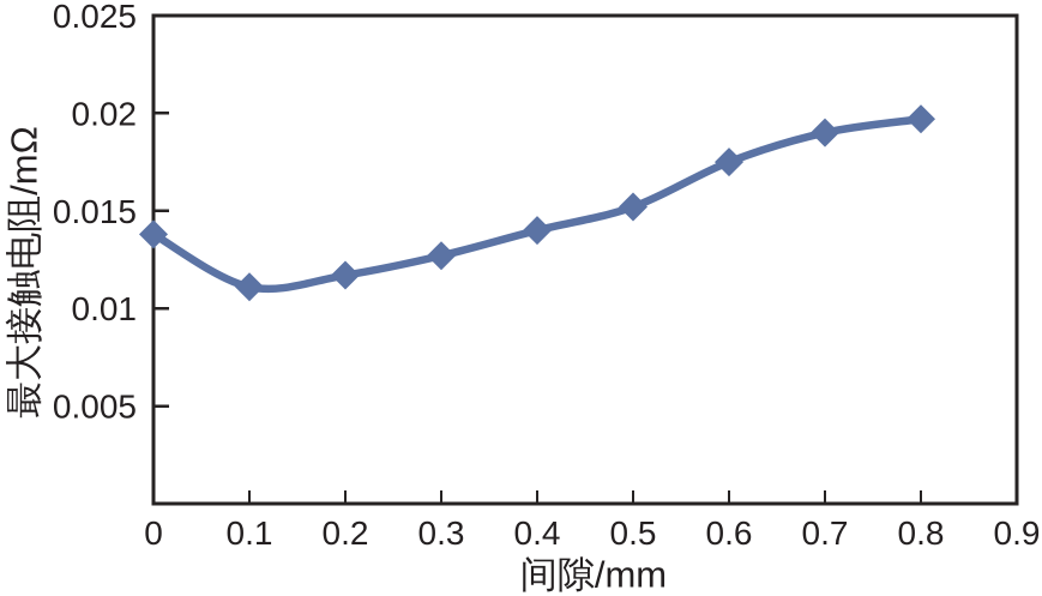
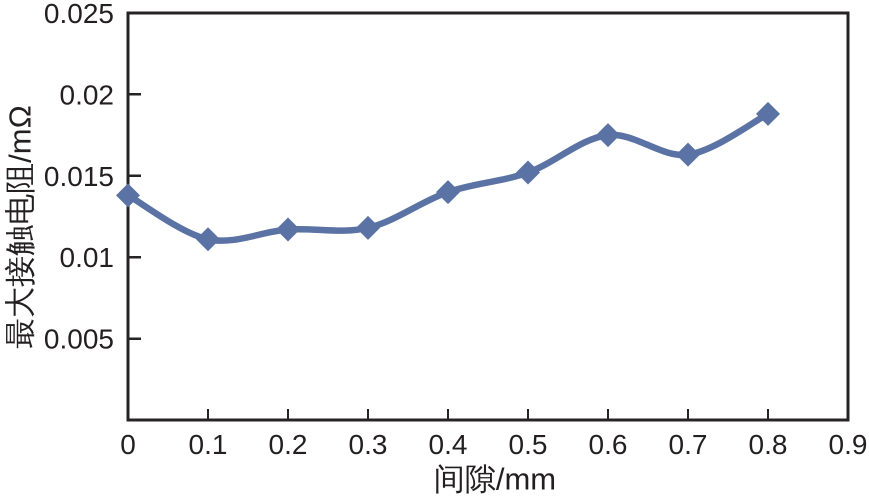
0.3: 0.0127 -> 0.0118
0.7: 0.0190 -> 0.0163
0.8: 0.0197 -> 0.0188
